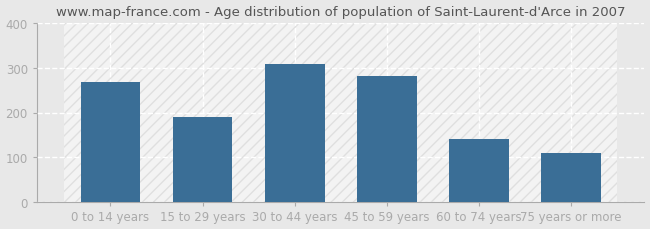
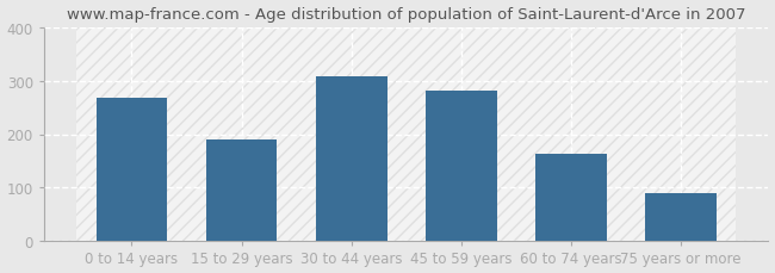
60 to 74 years: 140 -> 163
75 years or more: 110 -> 90
